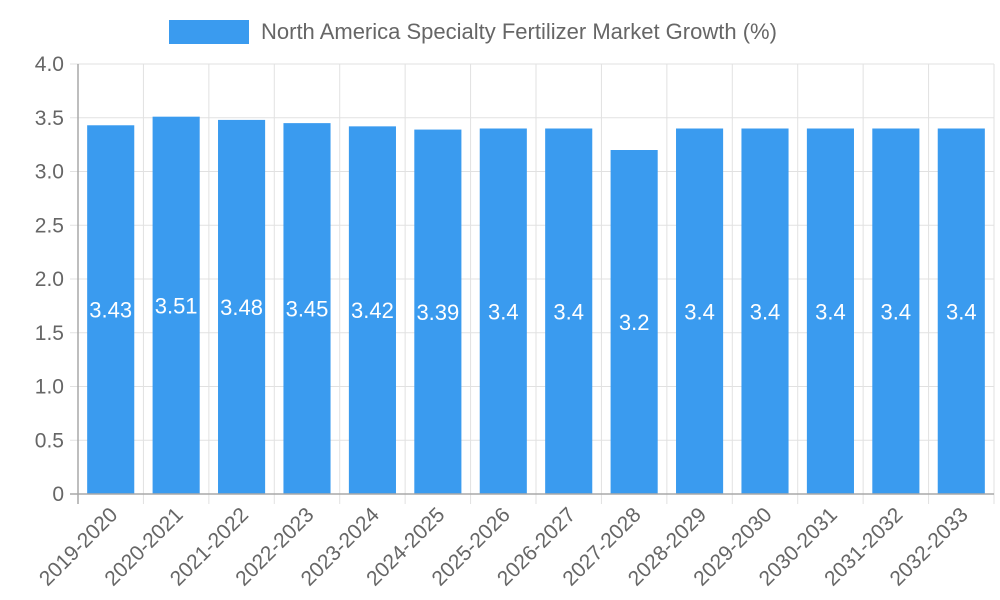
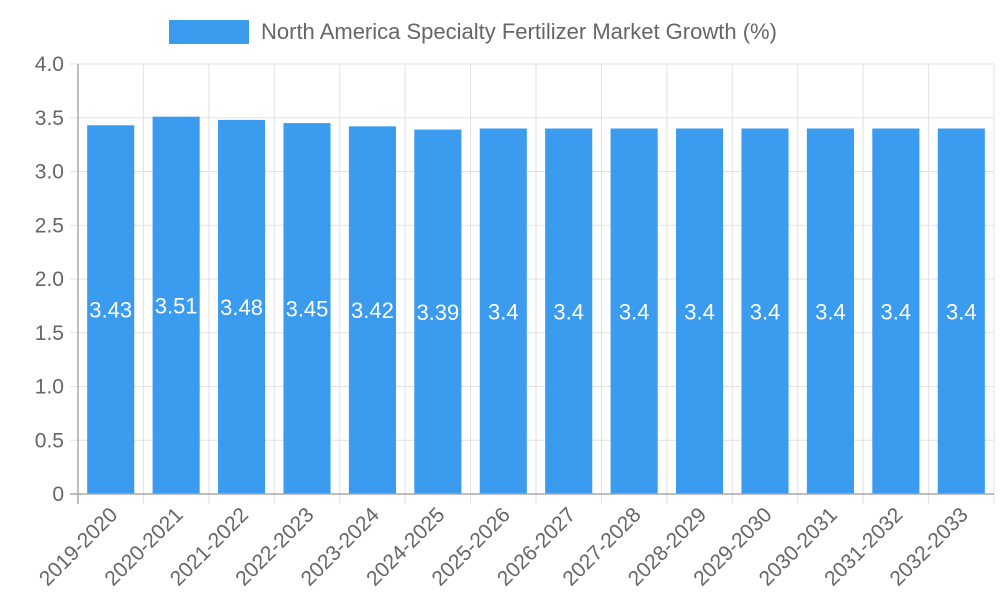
2027-2028: 3.2 -> 3.4
